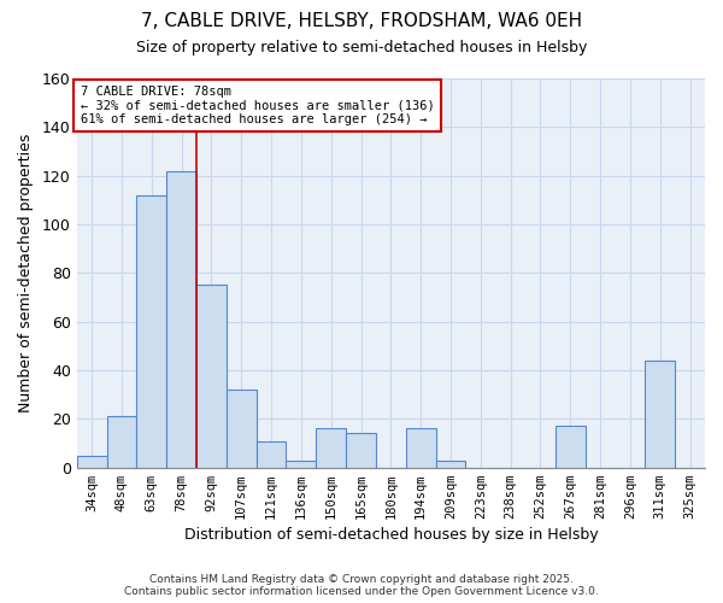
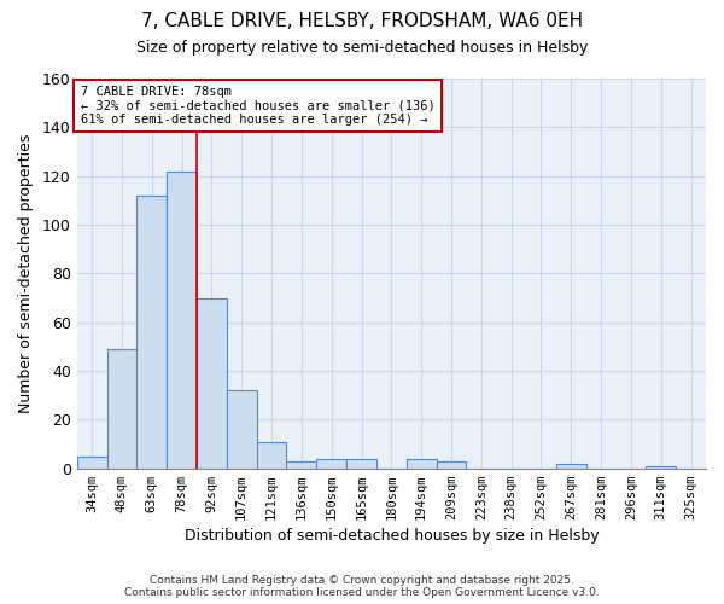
48sqm: 21 -> 49
92sqm: 75 -> 70
150sqm: 16 -> 4
165sqm: 14 -> 4
194sqm: 16 -> 4
267sqm: 17 -> 2
311sqm: 44 -> 1
